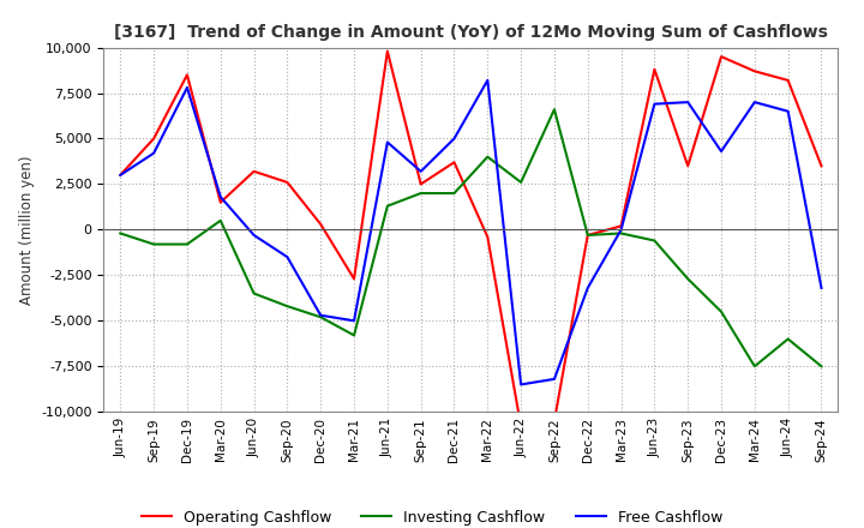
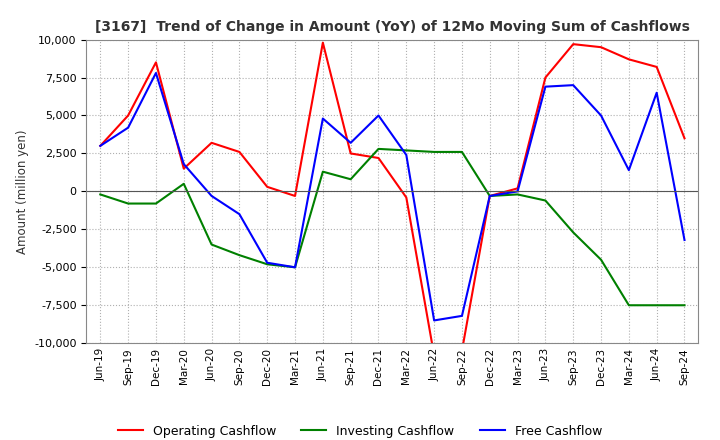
Operating Cashflow/Mar-21: -2,700 -> -300
Investing Cashflow/Mar-21: -5,800 -> -5,000
Investing Cashflow/Sep-21: 2,000 -> 800
Operating Cashflow/Dec-21: 3,700 -> 2,200
Investing Cashflow/Dec-21: 2,000 -> 2,800
Investing Cashflow/Mar-22: 4,000 -> 2,700
Free Cashflow/Mar-22: 8,200 -> 2,400
Investing Cashflow/Sep-22: 6,600 -> 2,600
Free Cashflow/Dec-22: -3,200 -> -300
Operating Cashflow/Jun-23: 8,800 -> 7,500
Operating Cashflow/Sep-23: 3,500 -> 9,700
Free Cashflow/Dec-23: 4,300 -> 5,000
Free Cashflow/Mar-24: 7,000 -> 1,400
Investing Cashflow/Jun-24: -6,000 -> -7,500
